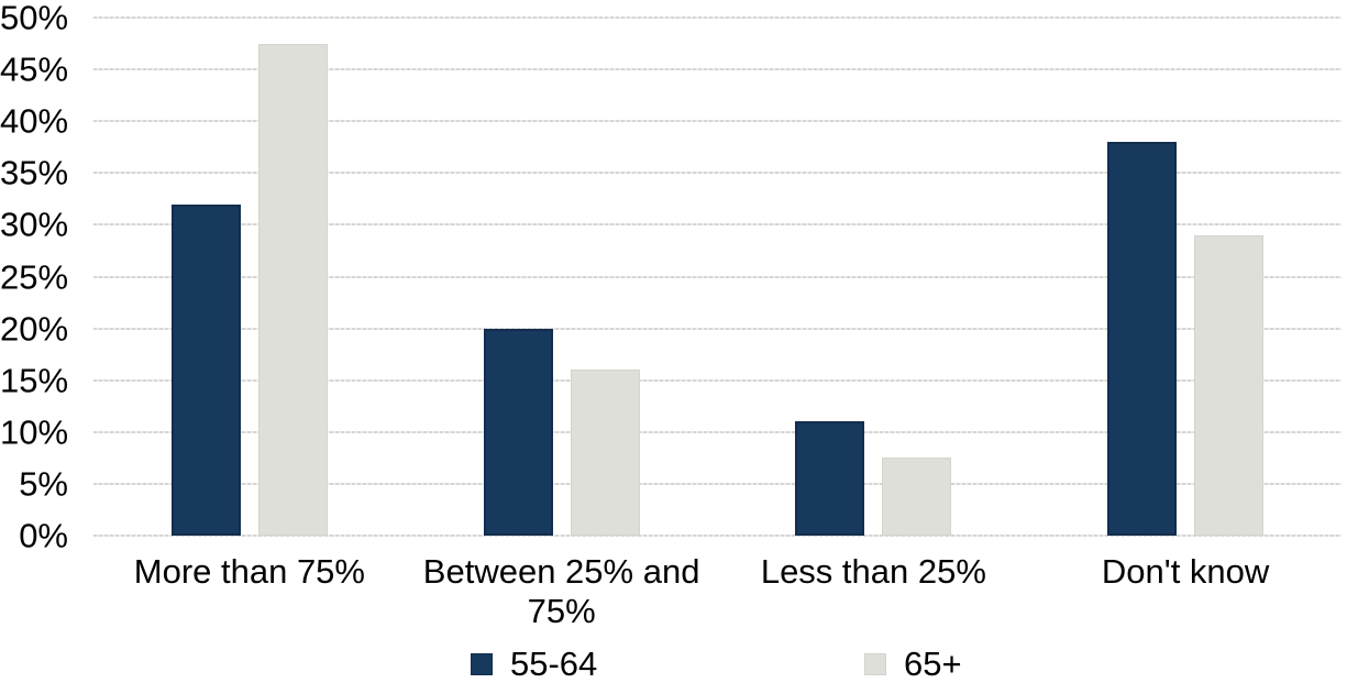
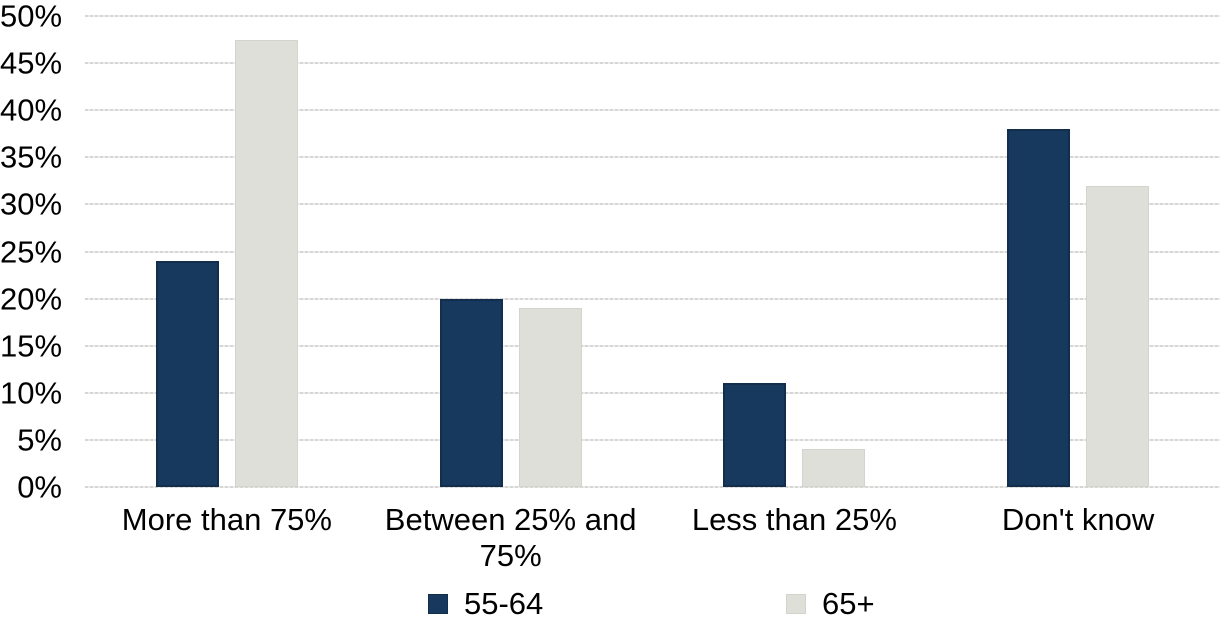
55-64/More than 75%: 32% -> 24%
65+/Between 25% and 75%: 16% -> 19%
65+/Less than 25%: 8% -> 4%
65+/Don't know: 29% -> 32%
